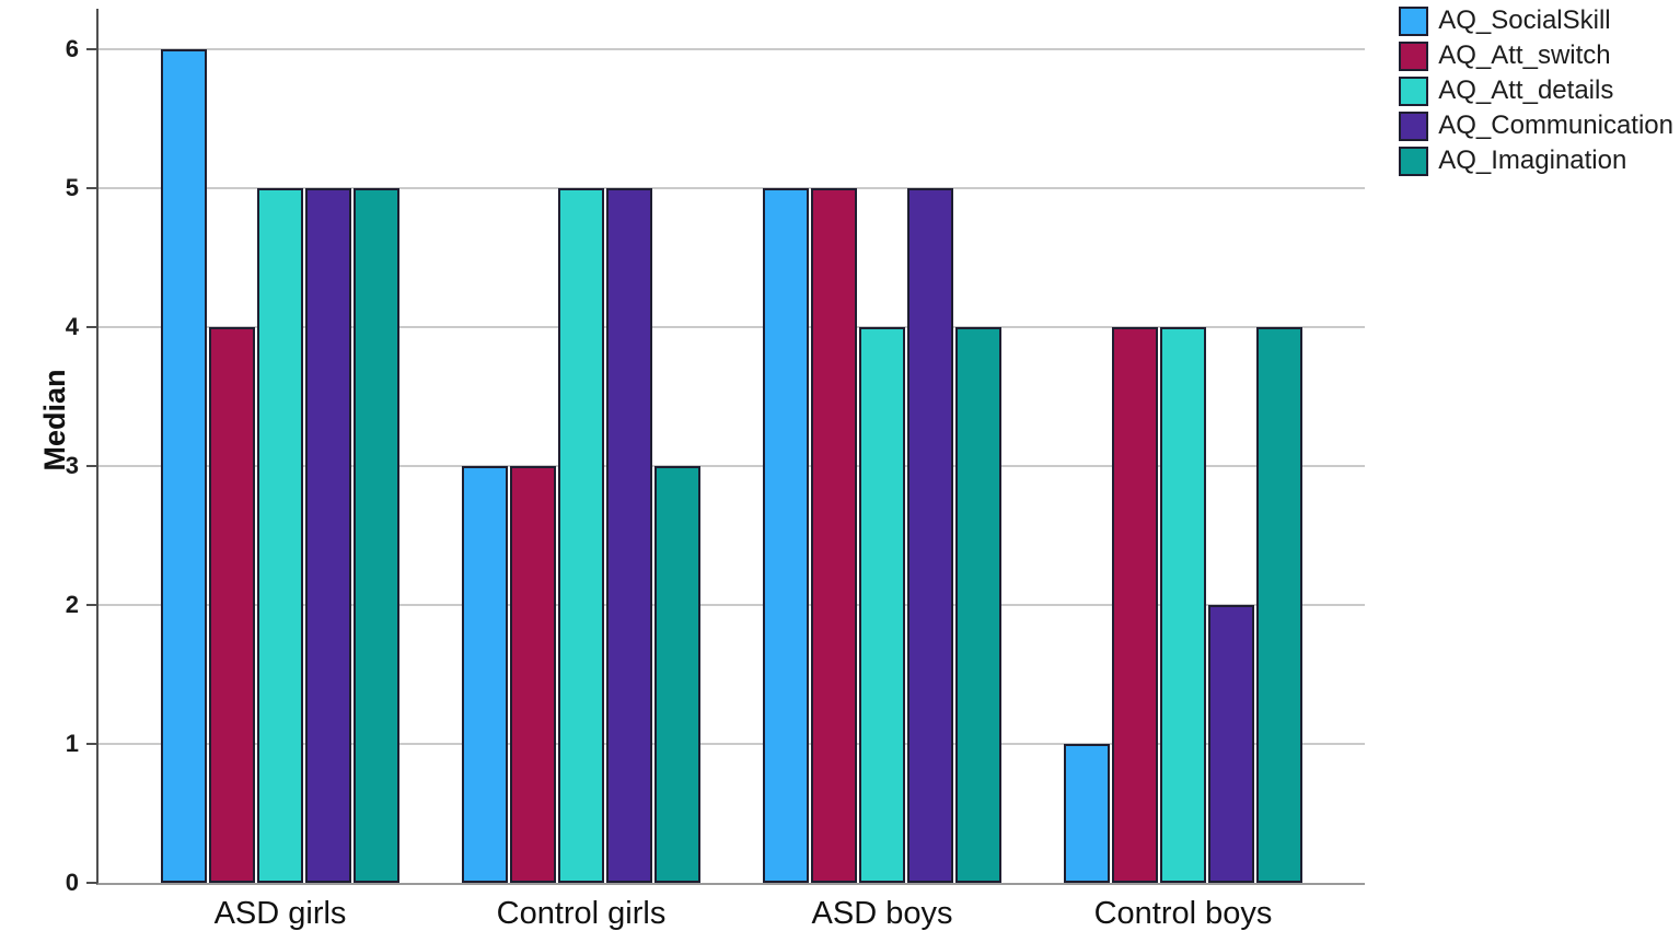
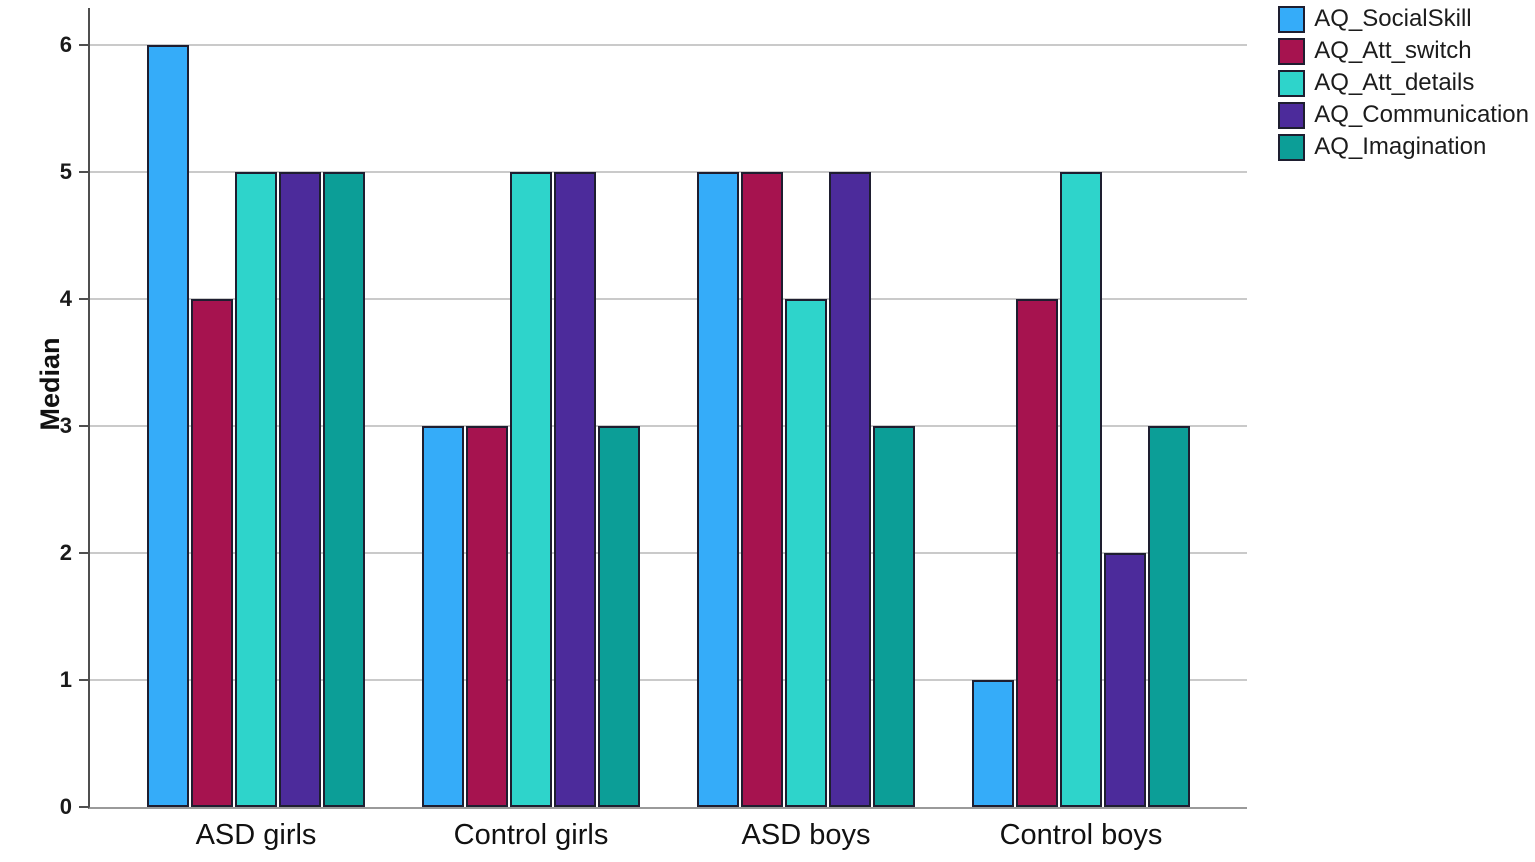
AQ_Imagination/ASD boys: 4 -> 3
AQ_Att_details/Control boys: 4 -> 5
AQ_Imagination/Control boys: 4 -> 3
